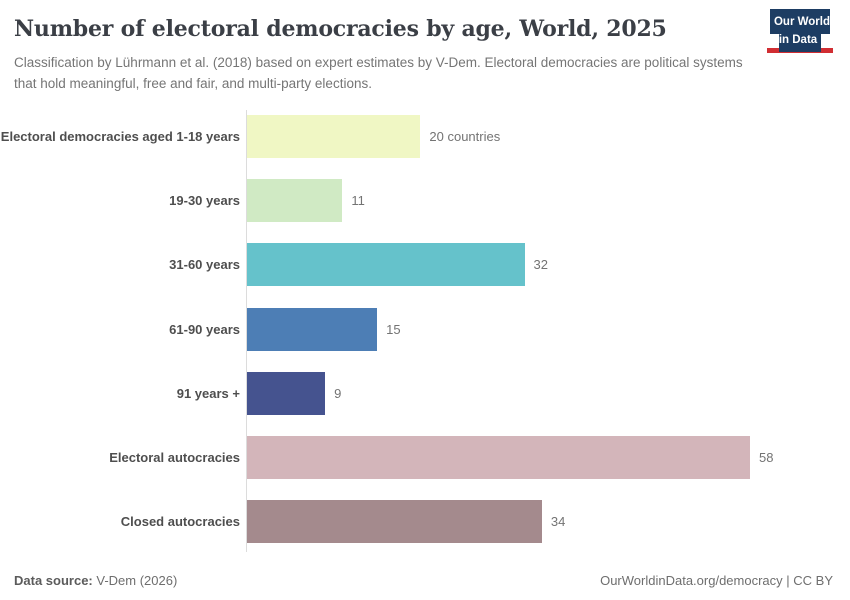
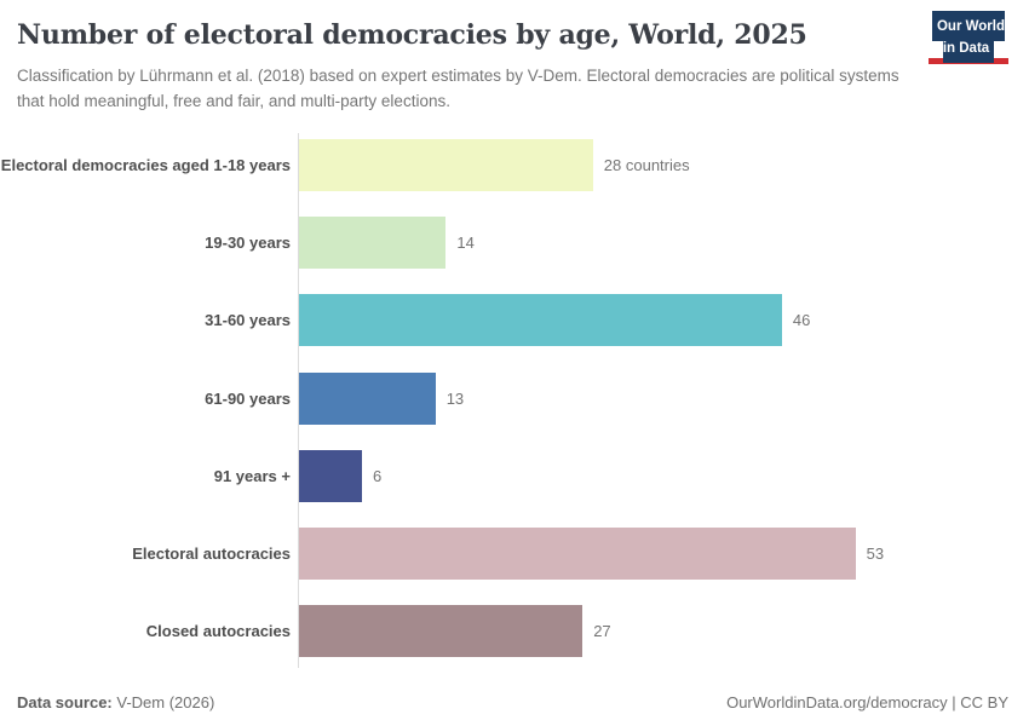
Electoral democracies aged 1-18 years: 20 -> 28
19-30 years: 11 -> 14
31-60 years: 32 -> 46
61-90 years: 15 -> 13
91 years +: 9 -> 6
Electoral autocracies: 58 -> 53
Closed autocracies: 34 -> 27
